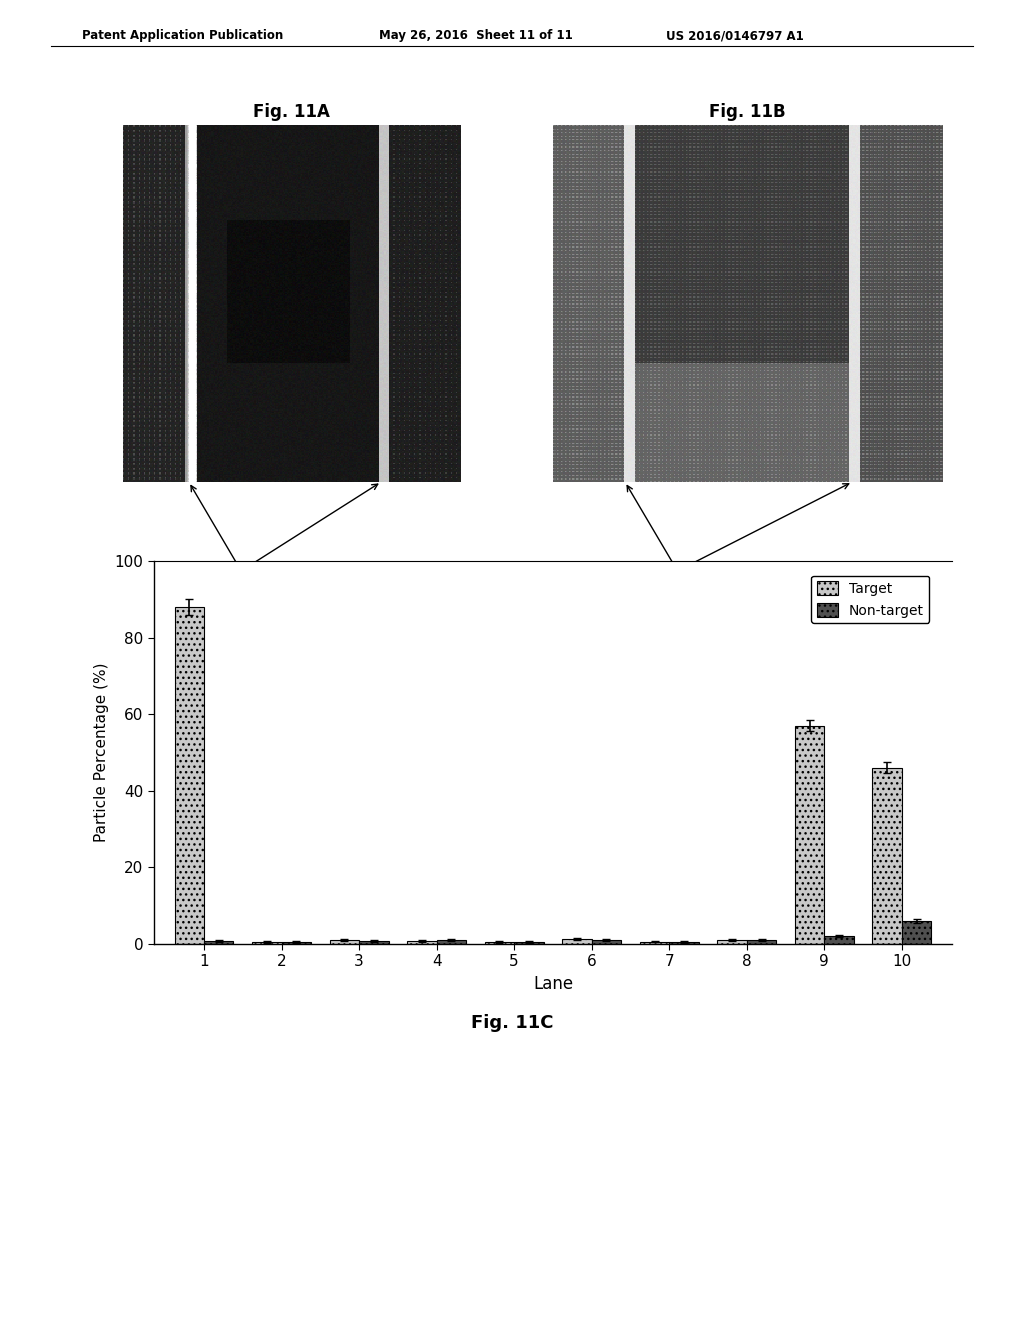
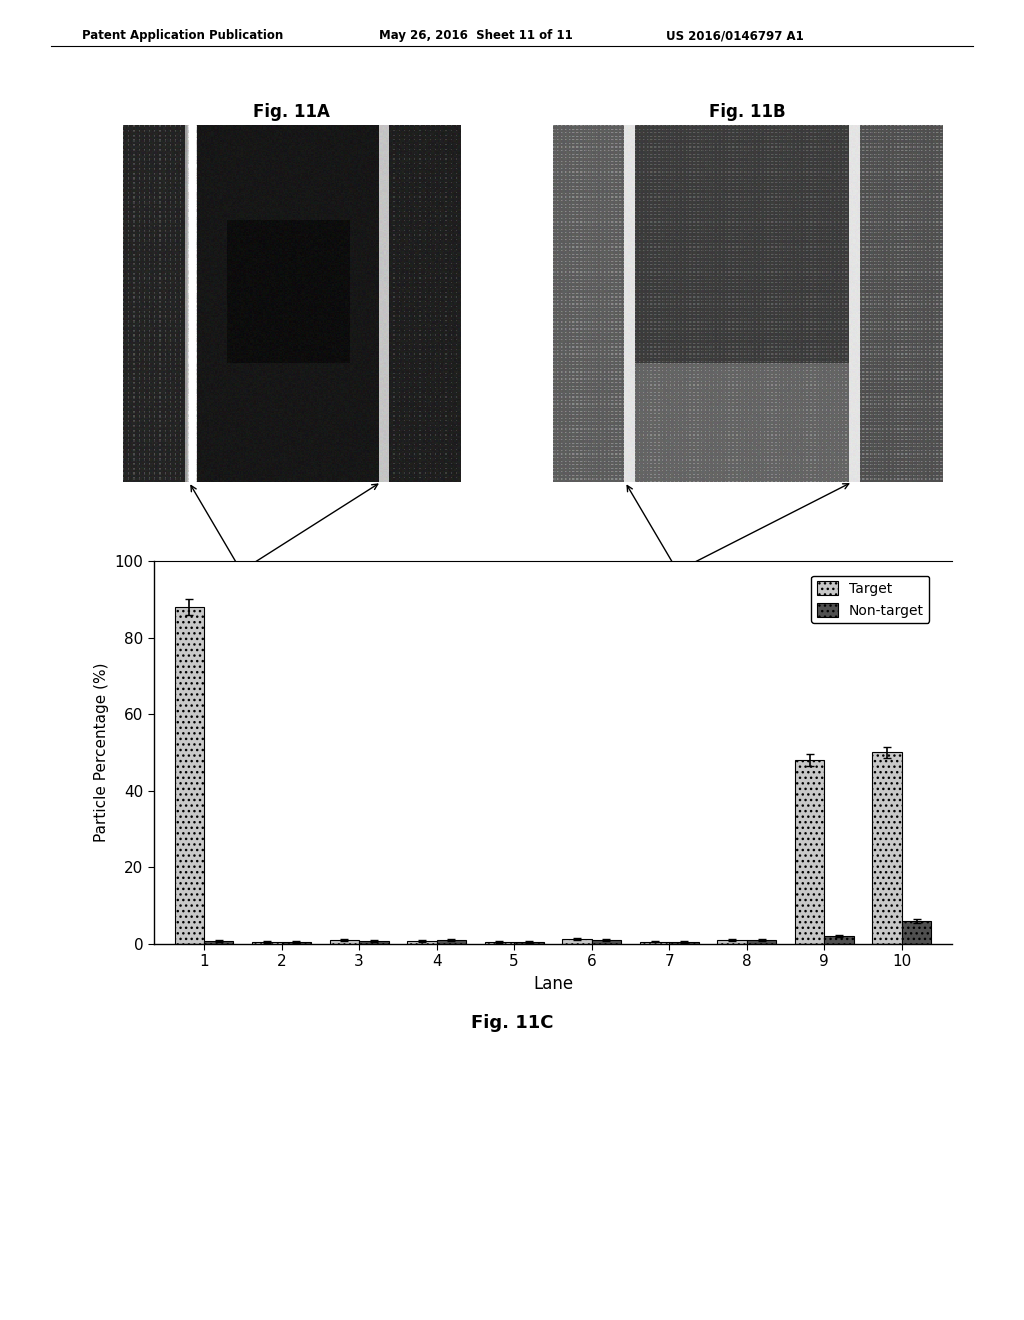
Target/9: 57.0 -> 48.0
Target/10: 46.0 -> 50.0
